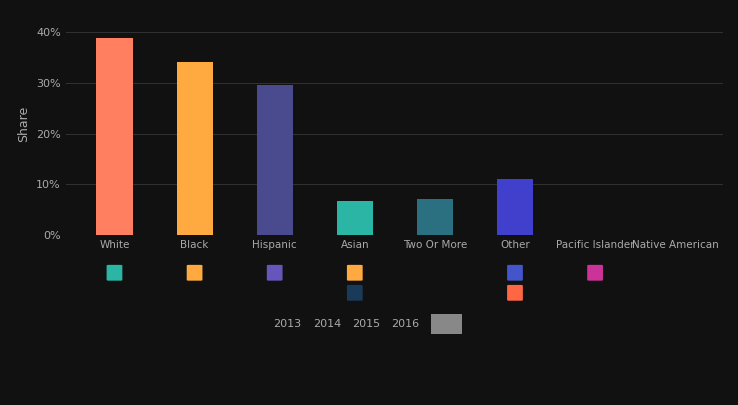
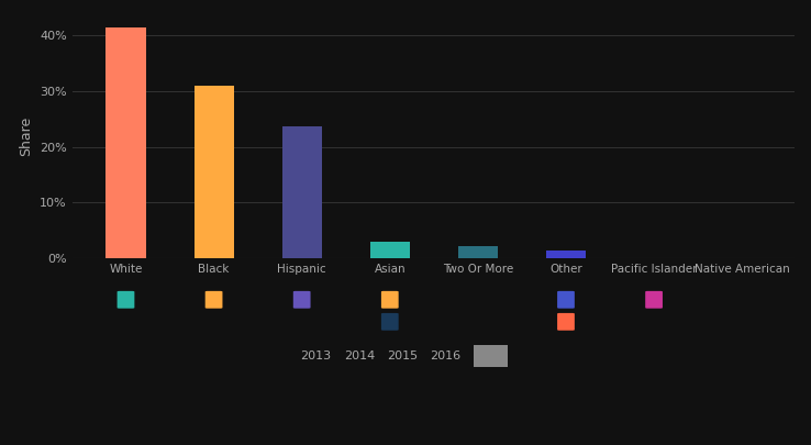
White: 38.8% -> 41.5%
Black: 34.2% -> 31.0%
Hispanic: 29.6% -> 23.7%
Asian: 6.6% -> 3.0%
Two Or More: 7.0% -> 2.2%
Other: 11.0% -> 1.3%
